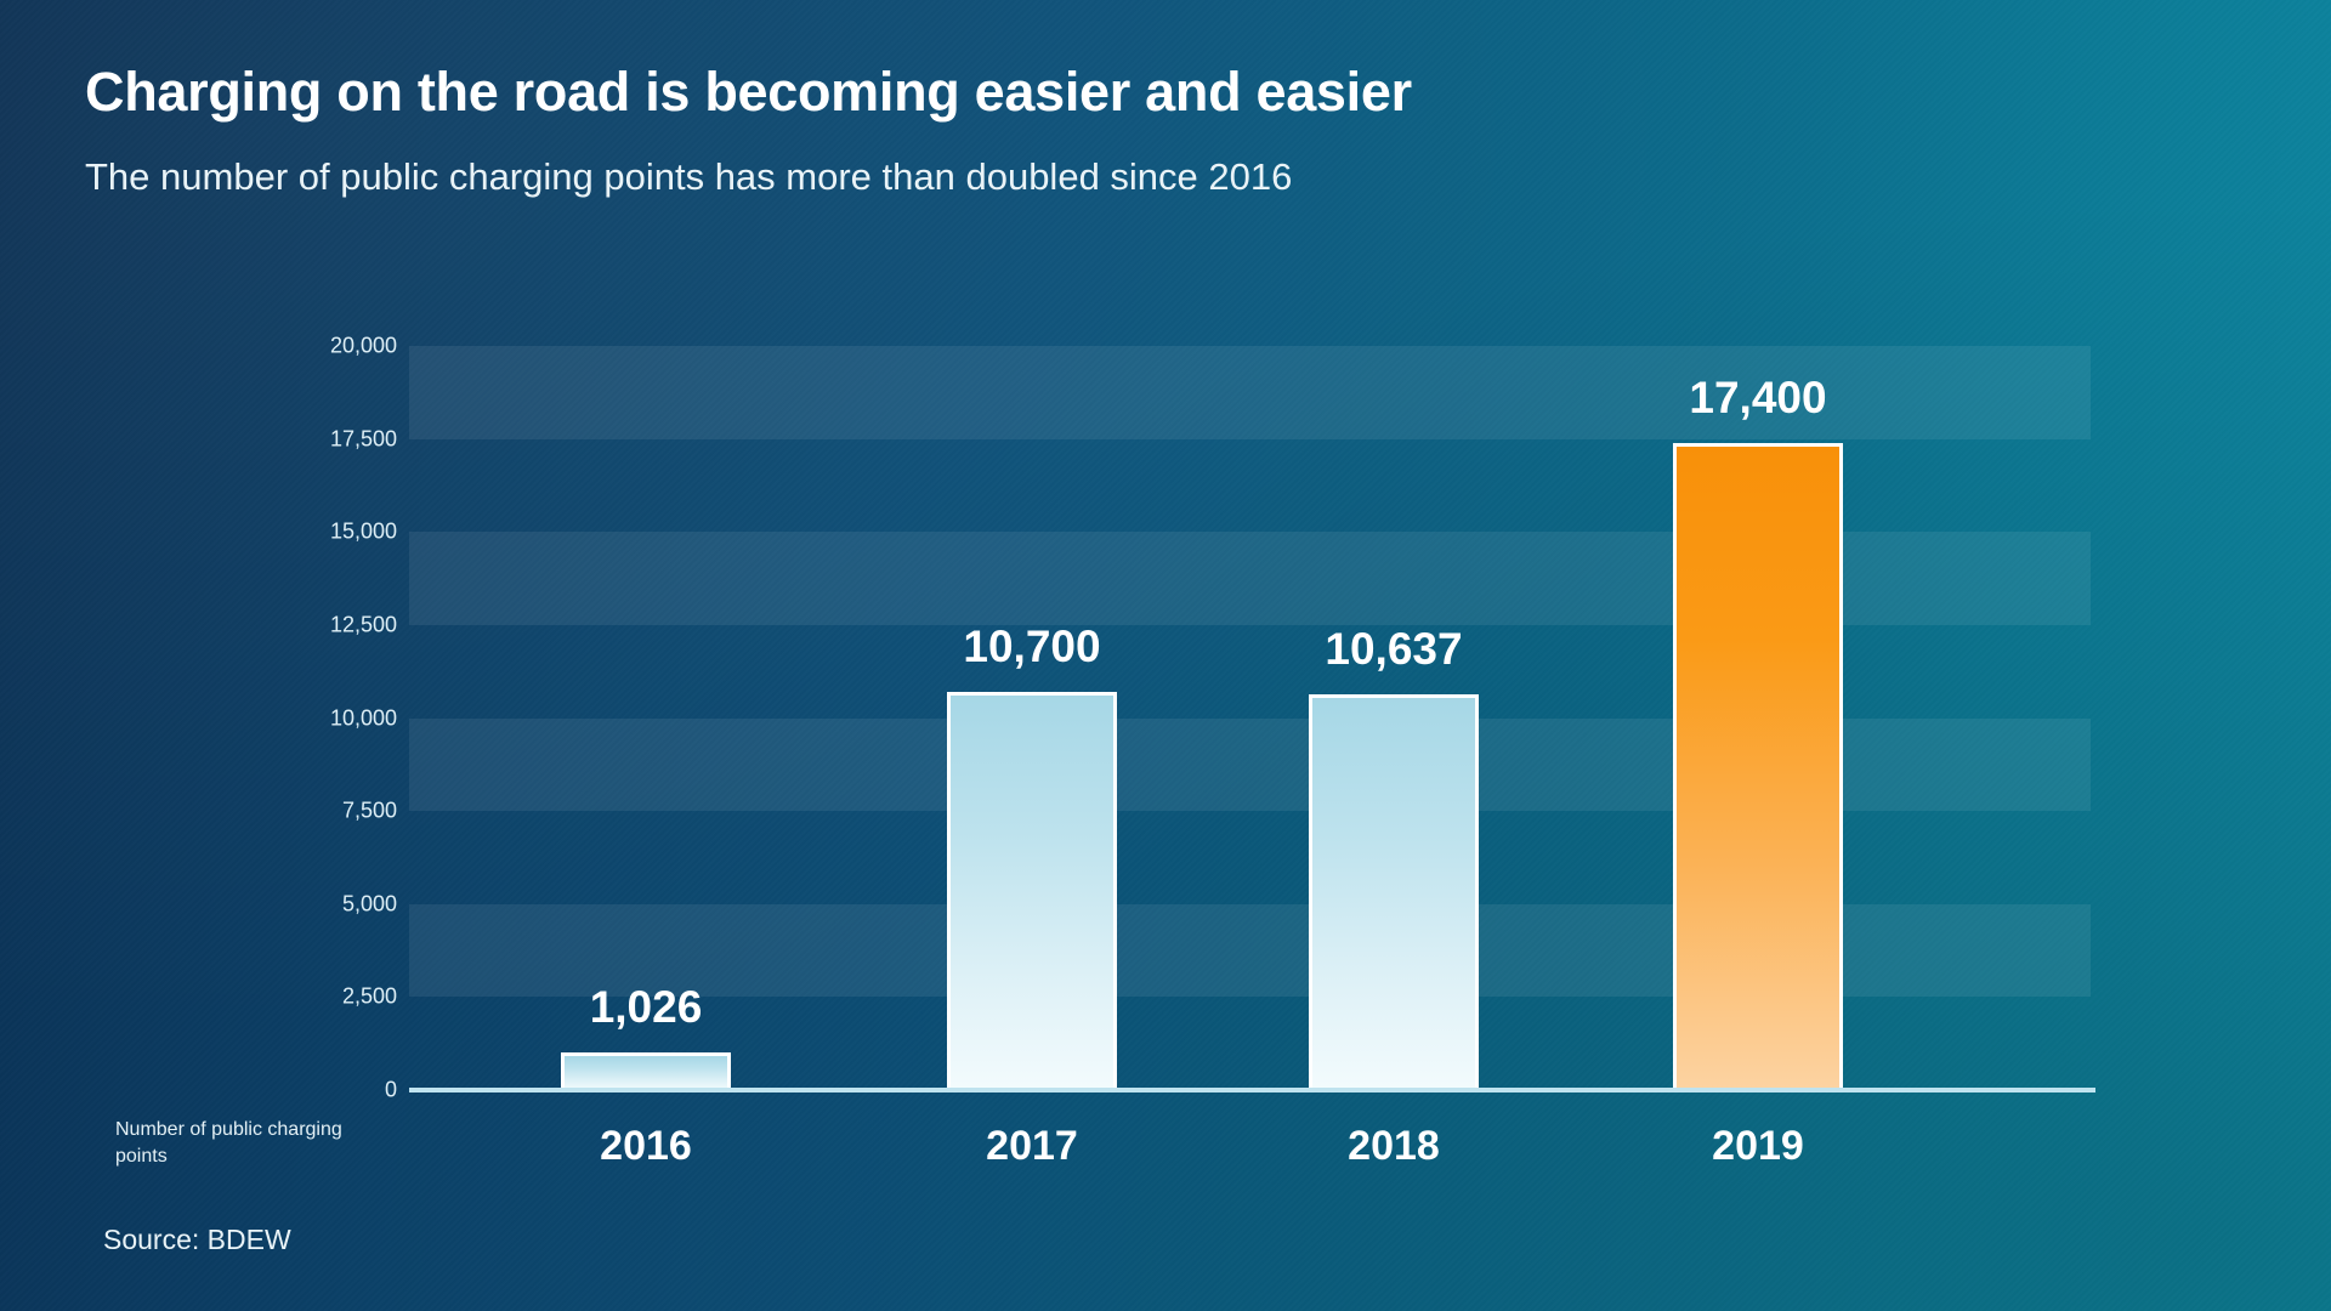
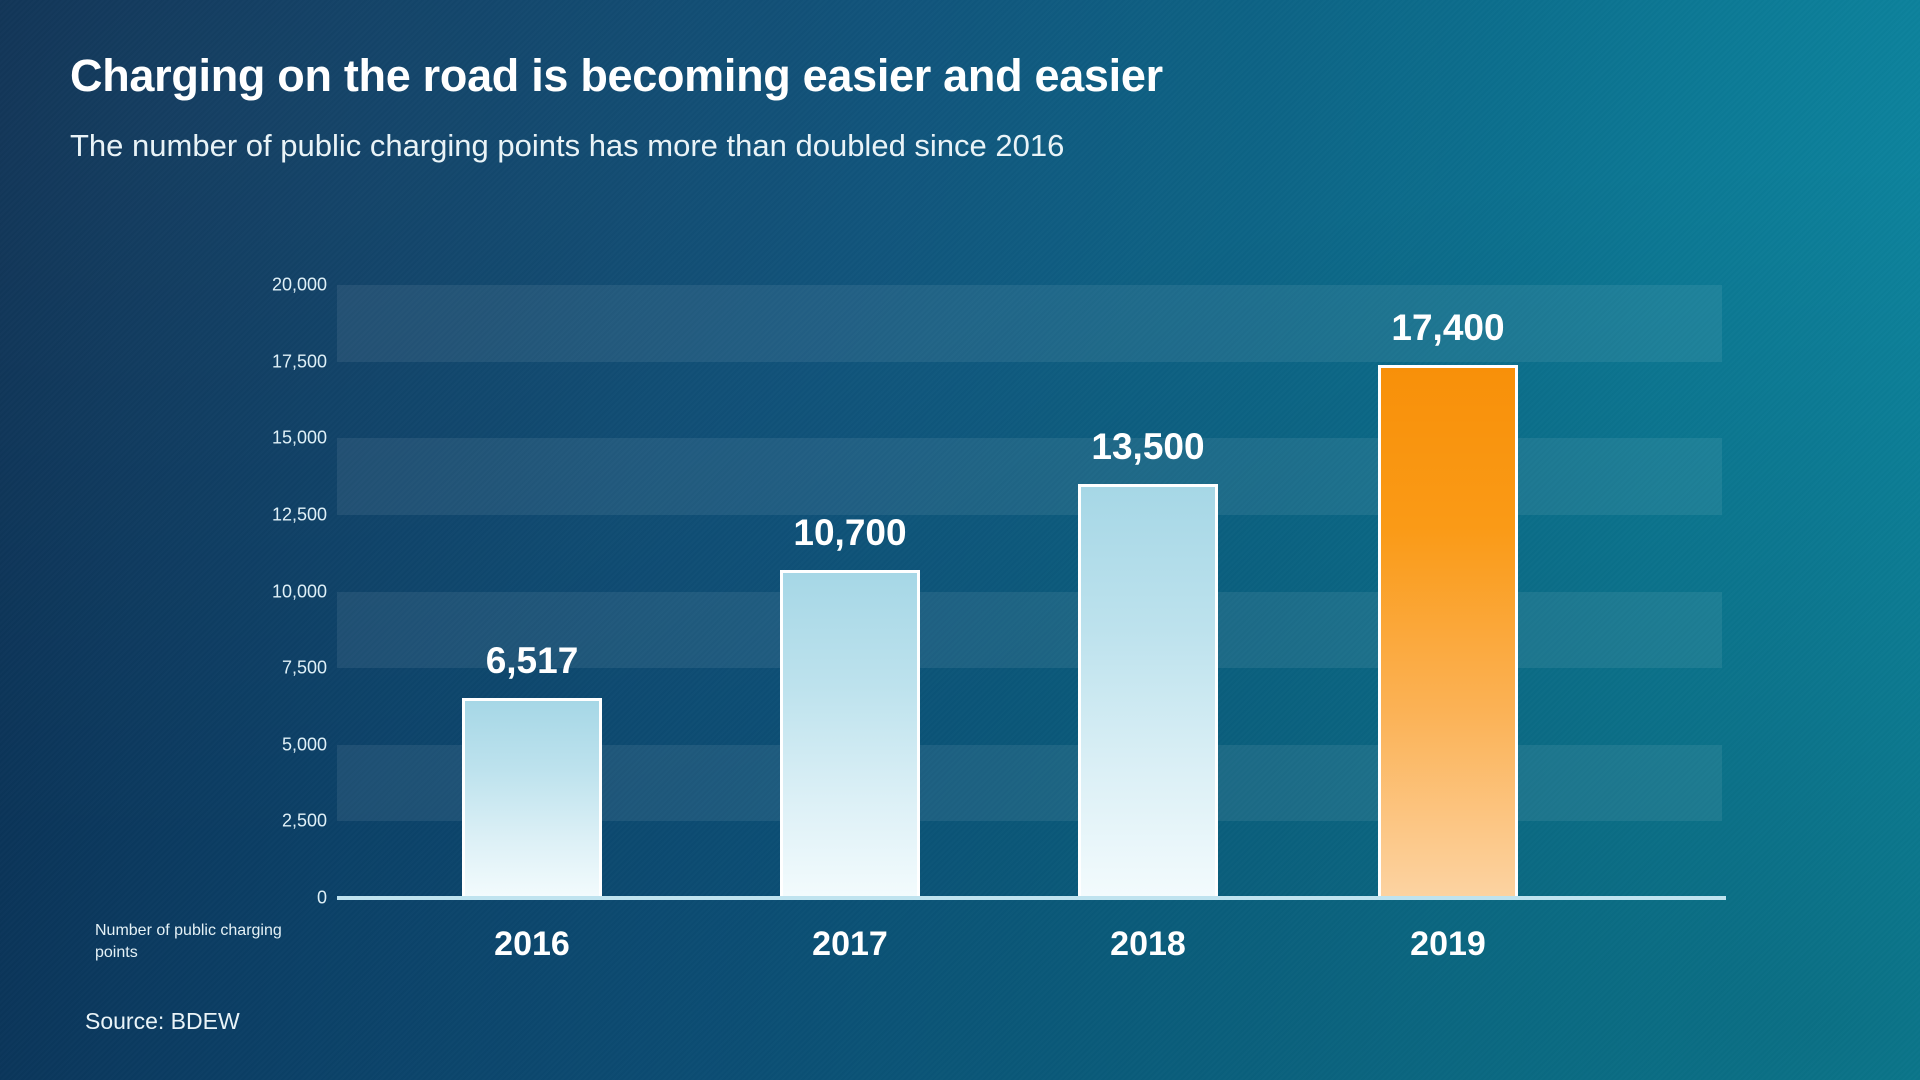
2016: 1,026 -> 6,517
2018: 10,637 -> 13,500
